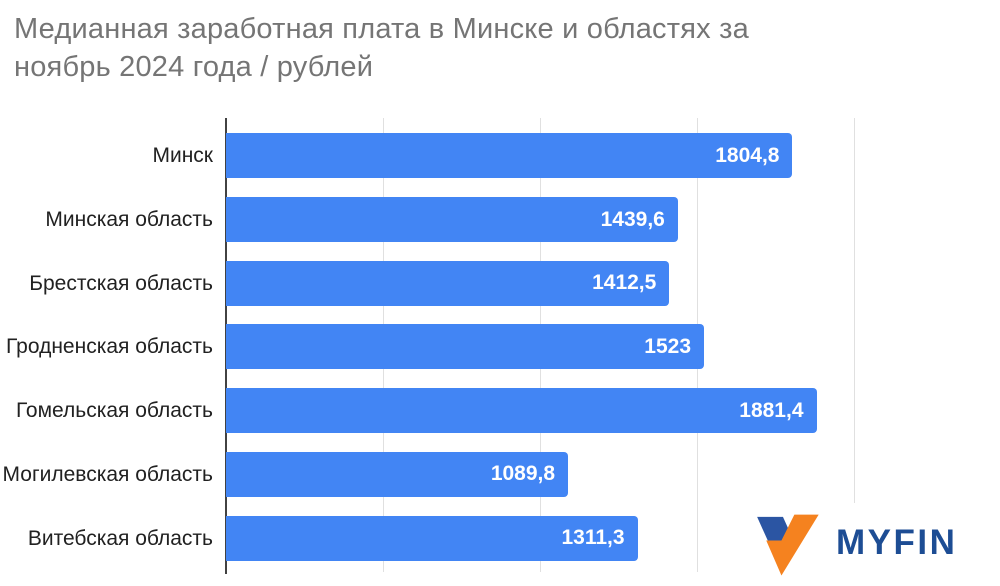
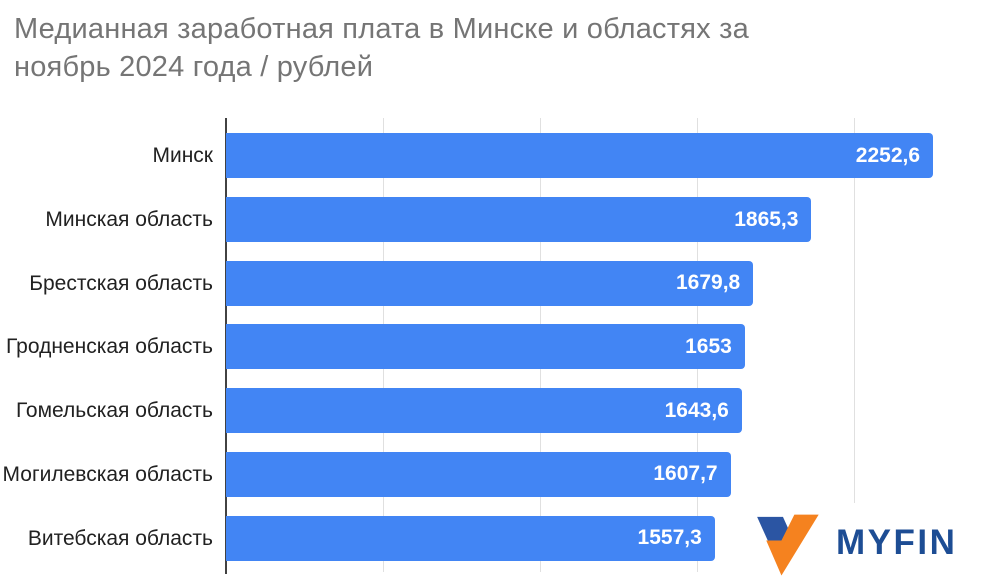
Минск: 1804,8 -> 2252,6
Минская область: 1439,6 -> 1865,3
Брестская область: 1412,5 -> 1679,8
Гродненская область: 1523 -> 1653
Гомельская область: 1881,4 -> 1643,6
Могилевская область: 1089,8 -> 1607,7
Витебская область: 1311,3 -> 1557,3
